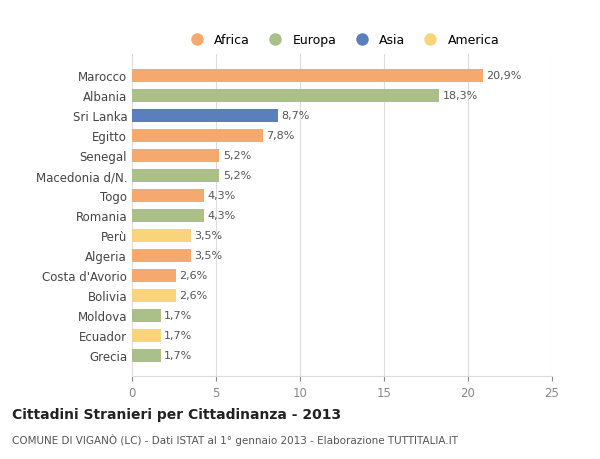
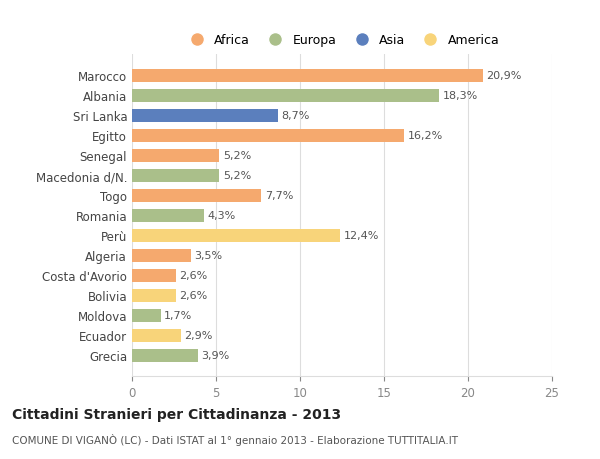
Egitto: 7,8% -> 16,2%
Togo: 4,3% -> 7,7%
Perù: 3,5% -> 12,4%
Ecuador: 1,7% -> 2,9%
Grecia: 1,7% -> 3,9%
